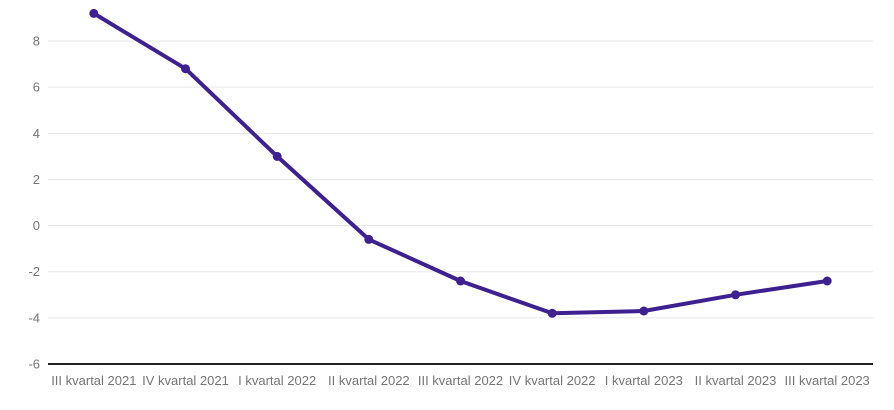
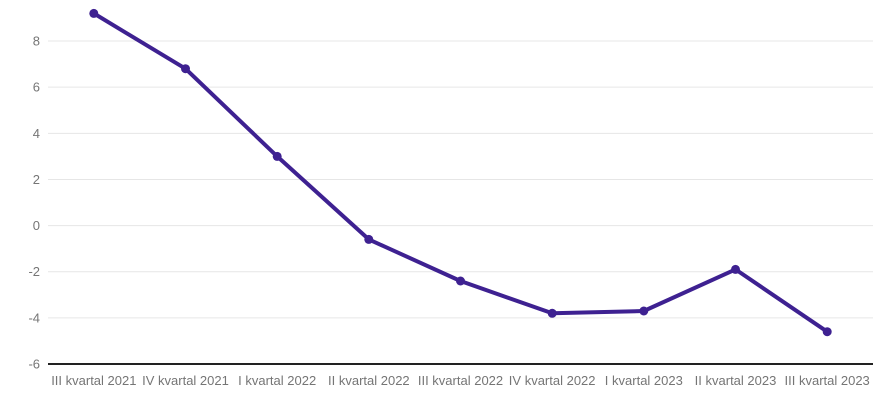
II kvartal 2023: -3.0 -> -1.9
III kvartal 2023: -2.4 -> -4.6
